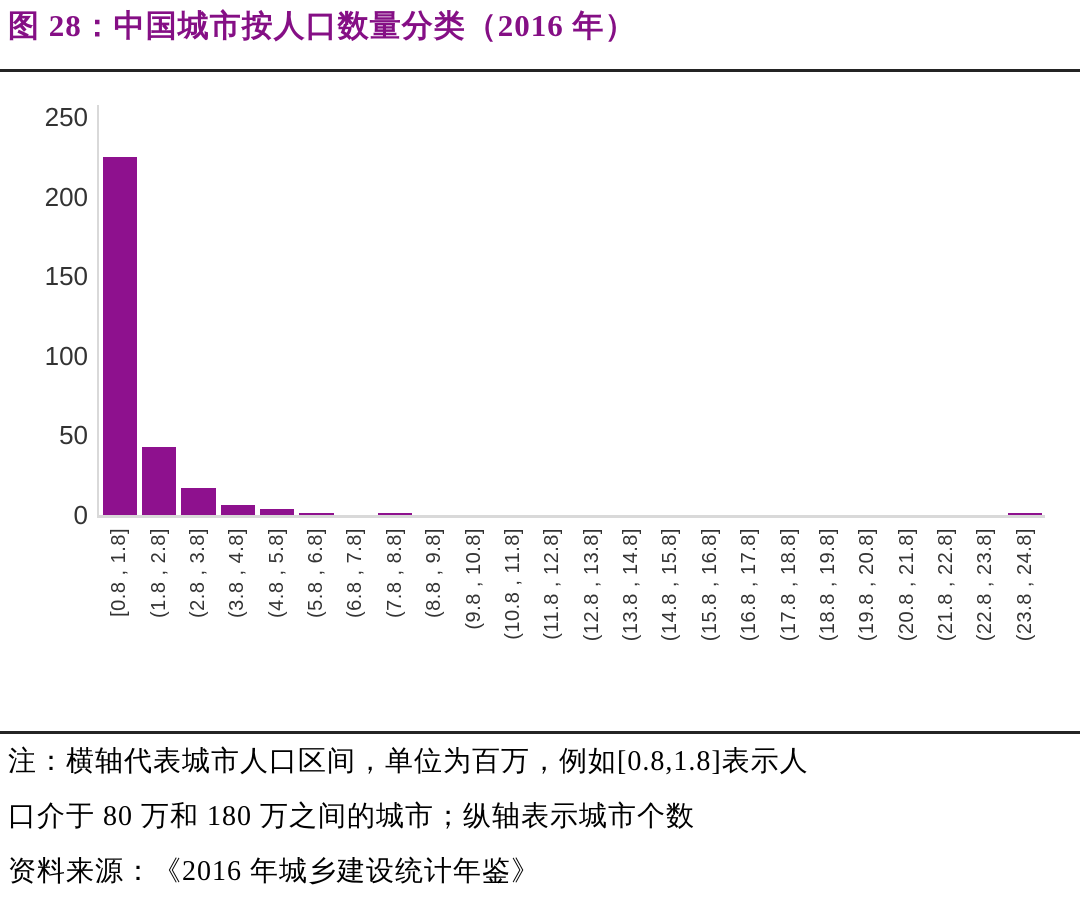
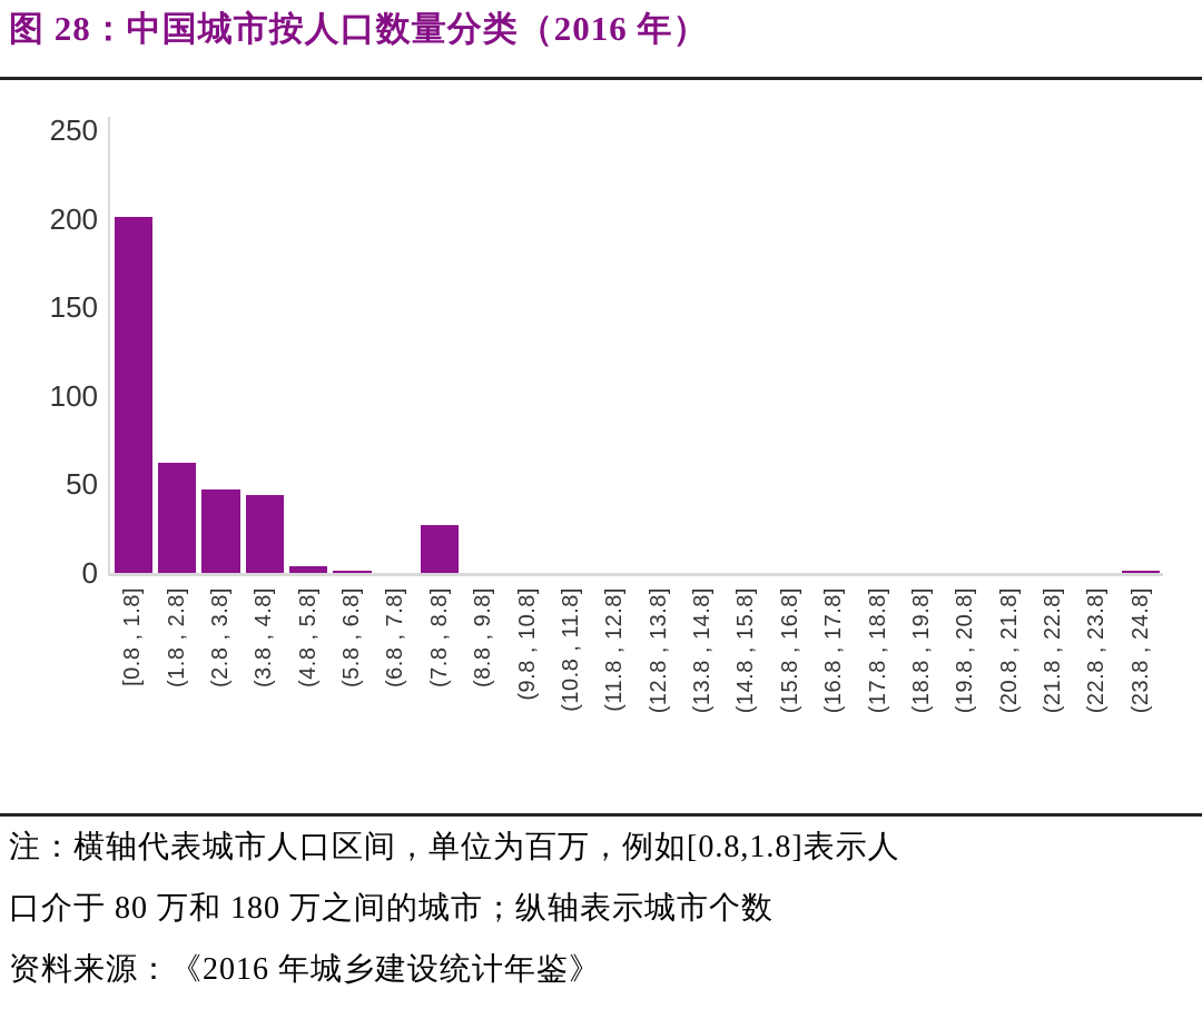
[0.8 , 1.8]: 225 -> 201
(1.8 , 2.8]: 43 -> 62
(2.8 , 3.8]: 17 -> 47
(3.8 , 4.8]: 6 -> 44
(7.8 , 8.8]: 1 -> 27
